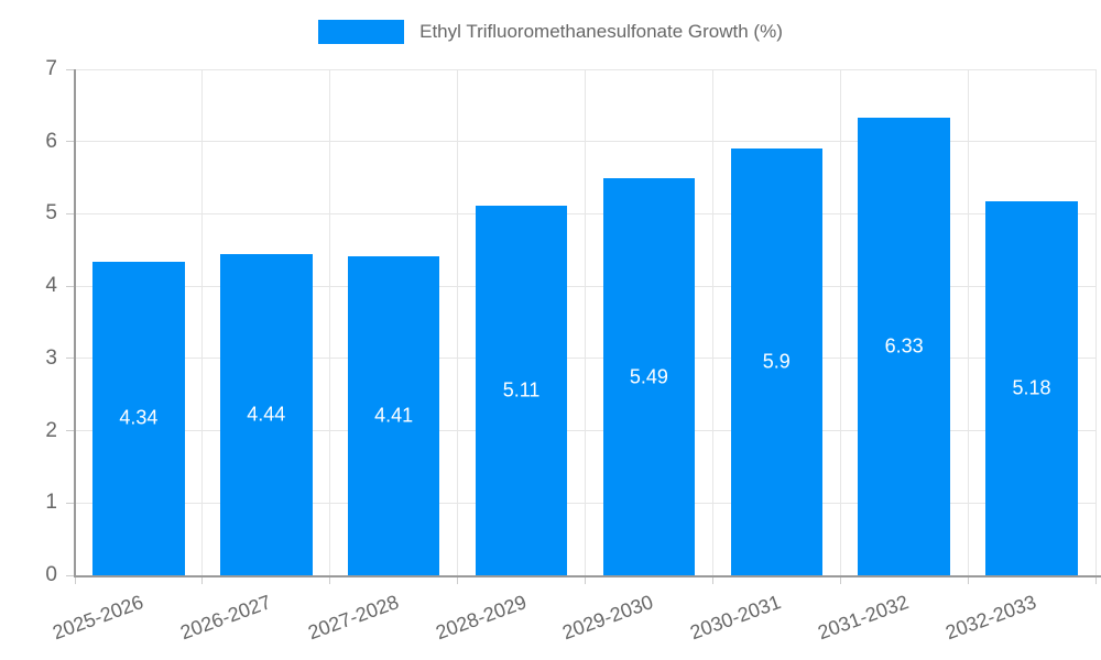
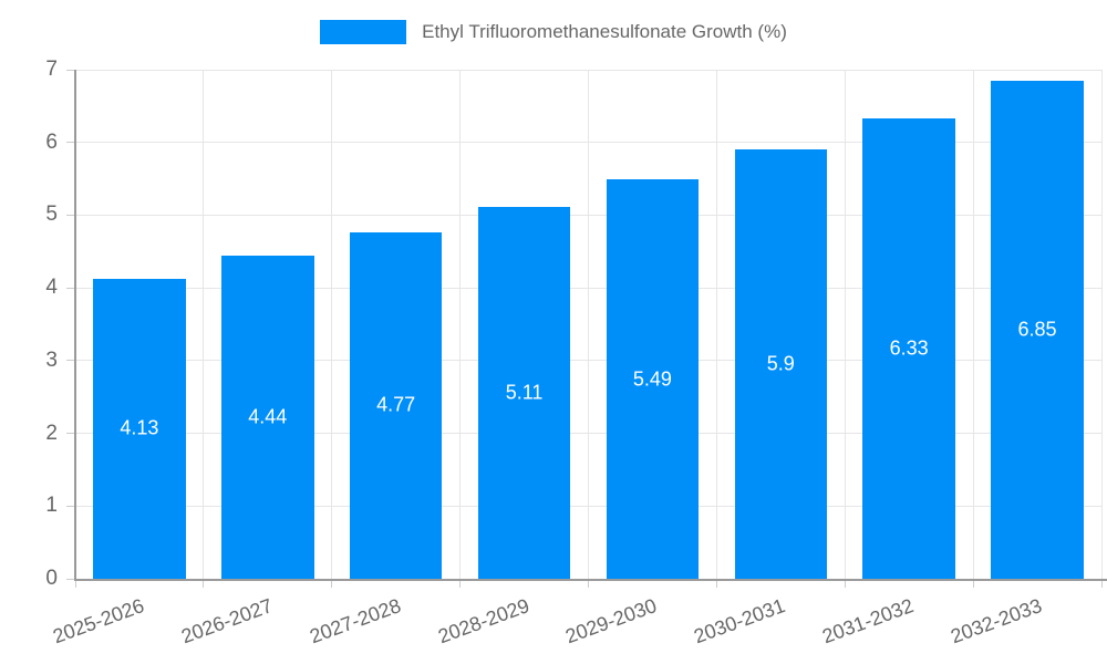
2025-2026: 4.34 -> 4.13
2027-2028: 4.41 -> 4.77
2032-2033: 5.18 -> 6.85
